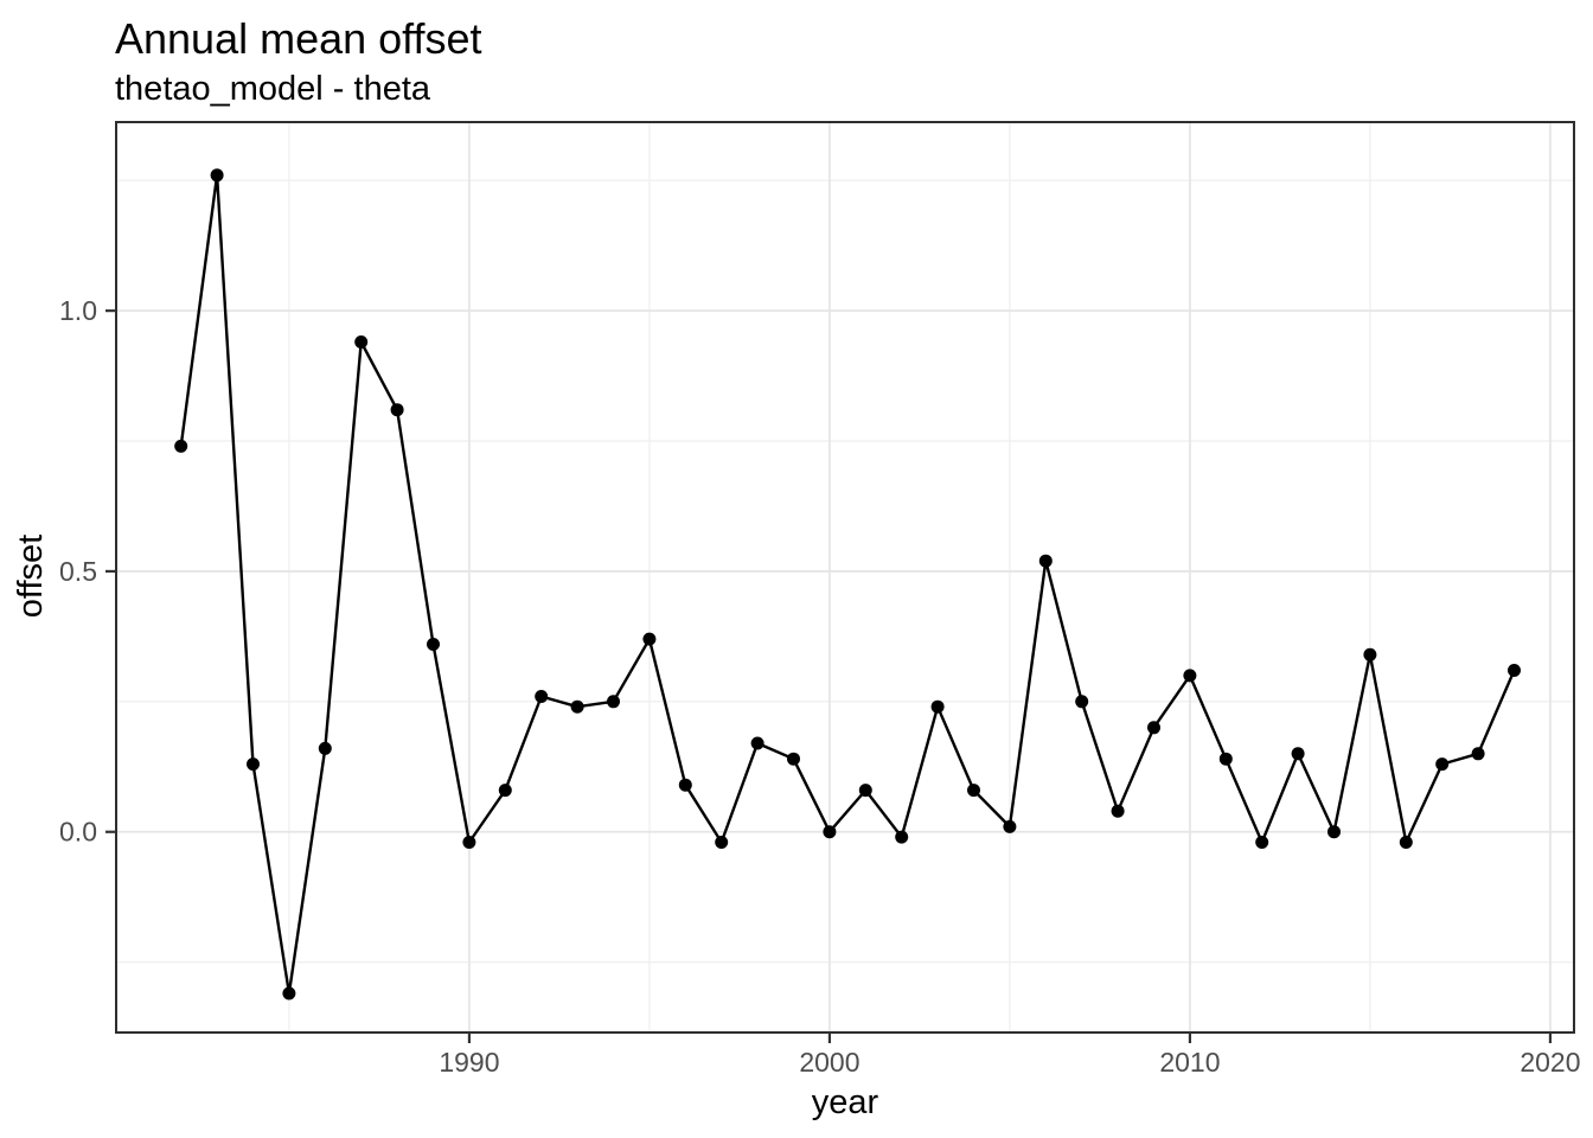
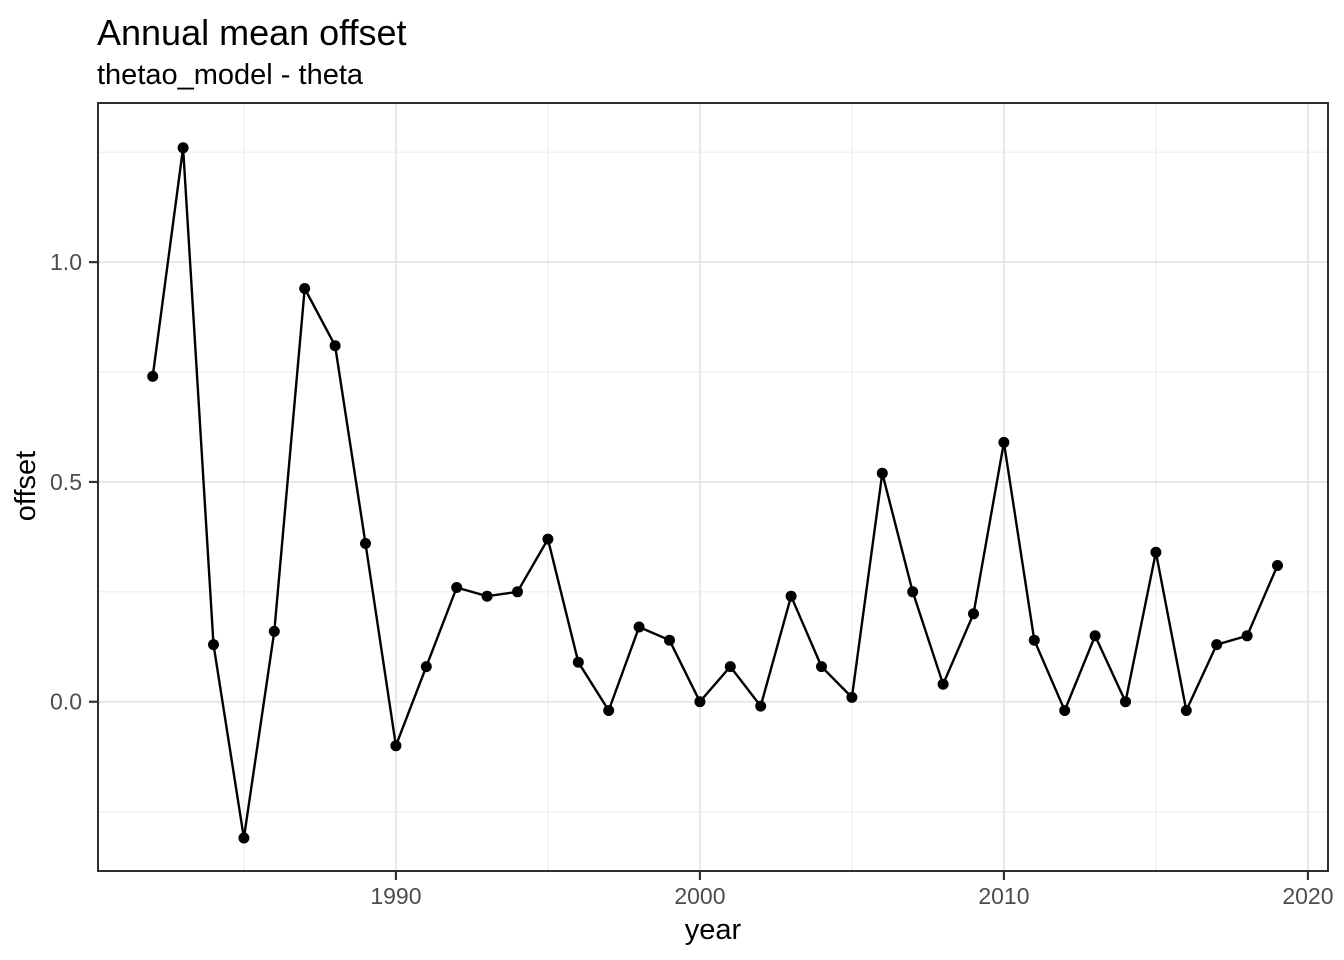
1990: -0.02 -> -0.10
2010: 0.30 -> 0.59
